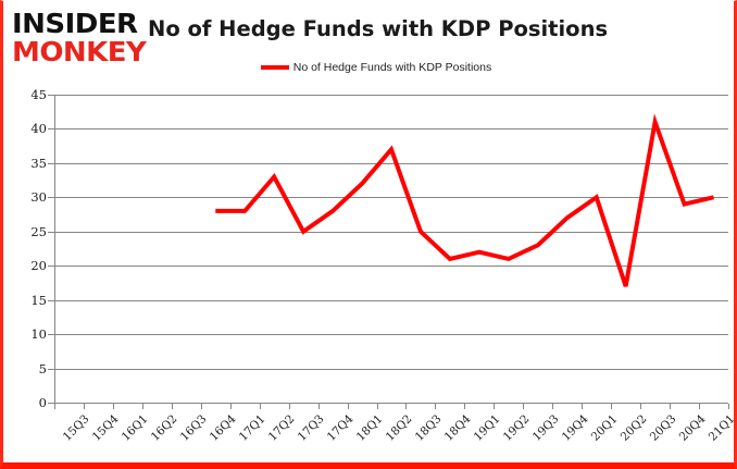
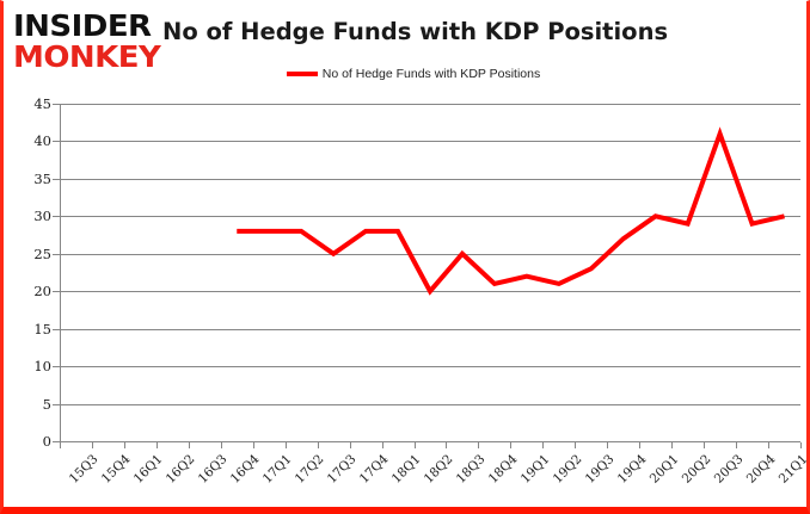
17Q2: 33 -> 28
18Q1: 32 -> 28
18Q2: 37 -> 20
20Q2: 17 -> 29
